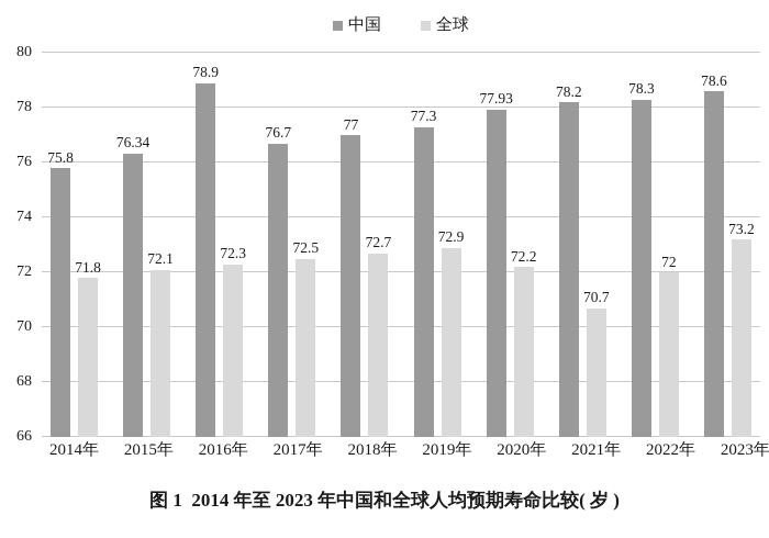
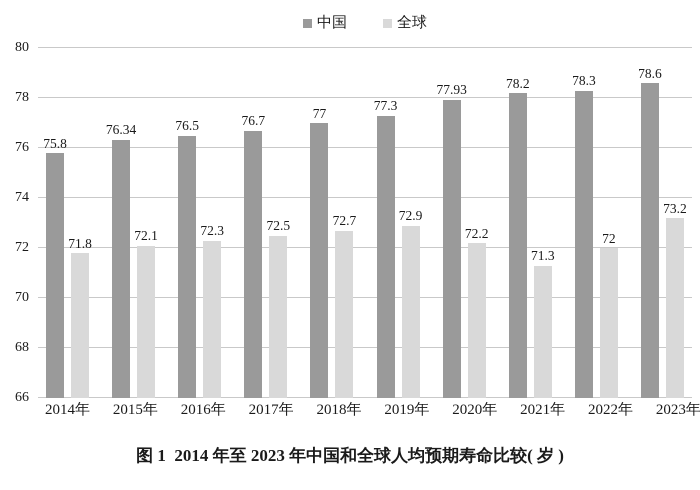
中国/2016年: 78.9 -> 76.5
全球/2021年: 70.7 -> 71.3
